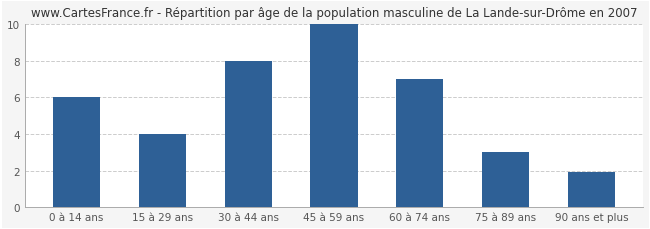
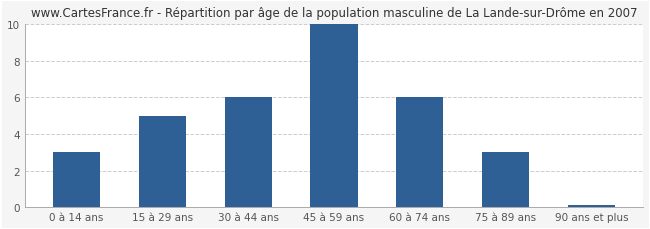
0 à 14 ans: 6.0 -> 3.0
15 à 29 ans: 4.0 -> 5.0
30 à 44 ans: 8.0 -> 6.0
60 à 74 ans: 7.0 -> 6.0
90 ans et plus: 1.9 -> 0.1
